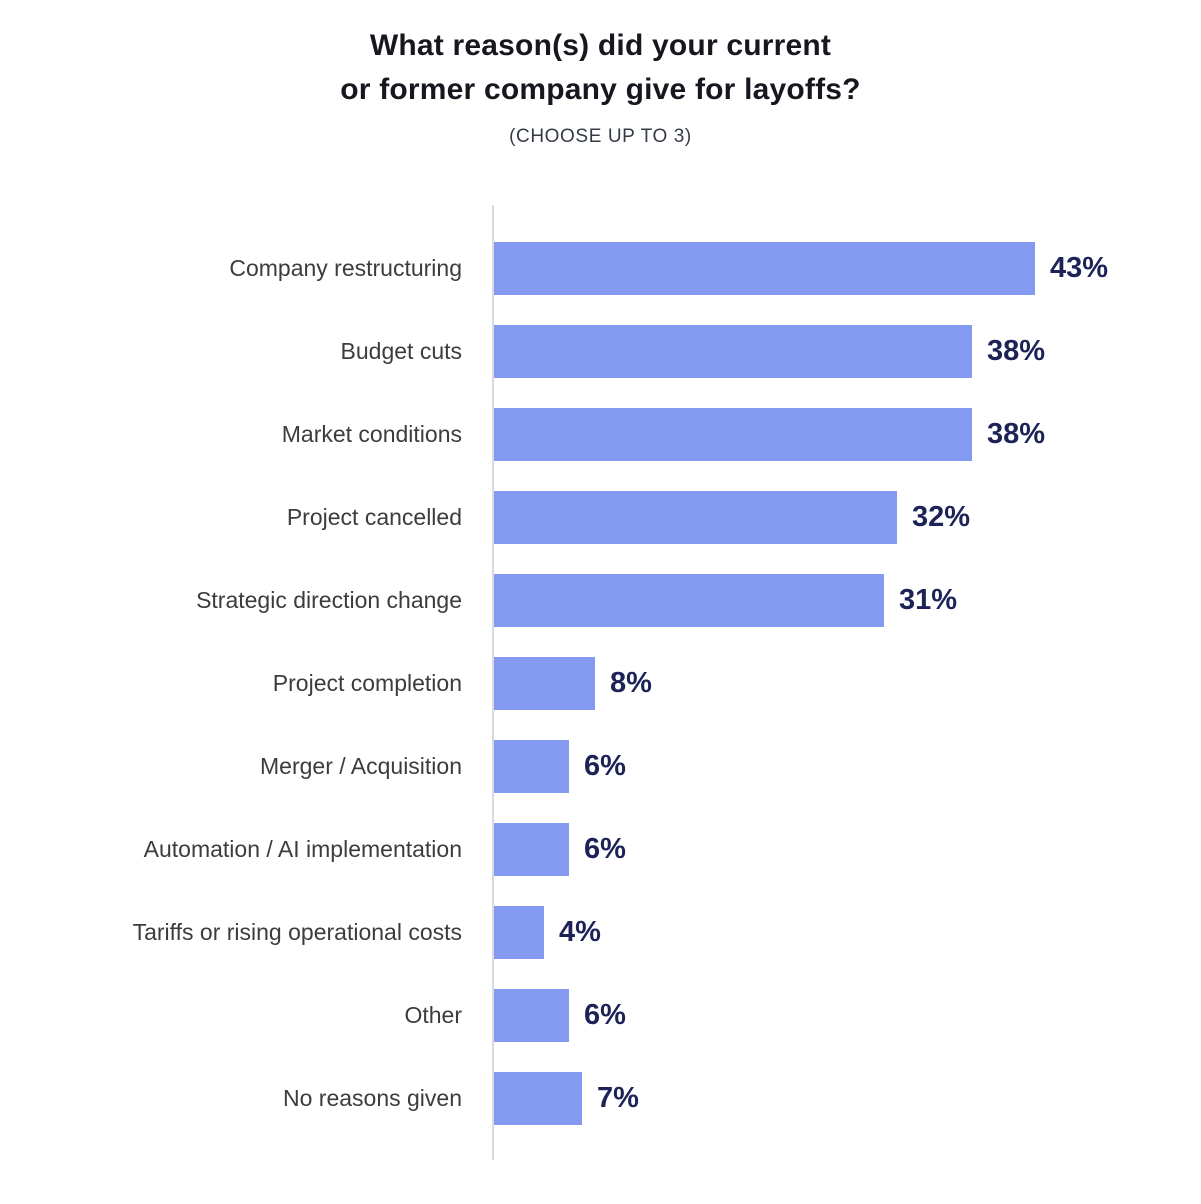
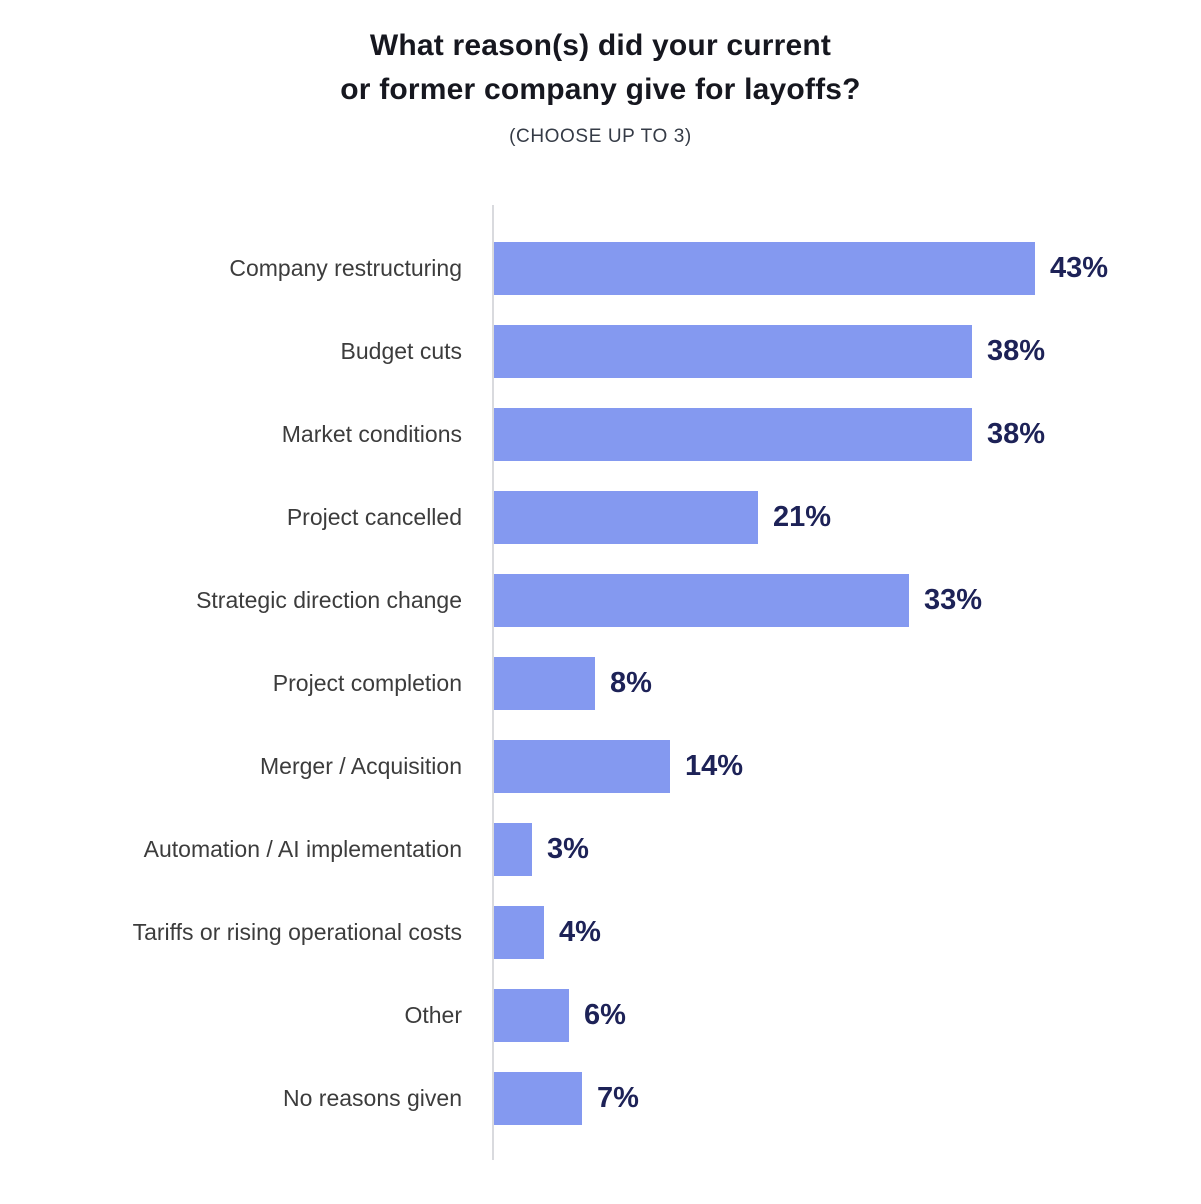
Project cancelled: 32% -> 21%
Strategic direction change: 31% -> 33%
Merger / Acquisition: 6% -> 14%
Automation / AI implementation: 6% -> 3%
